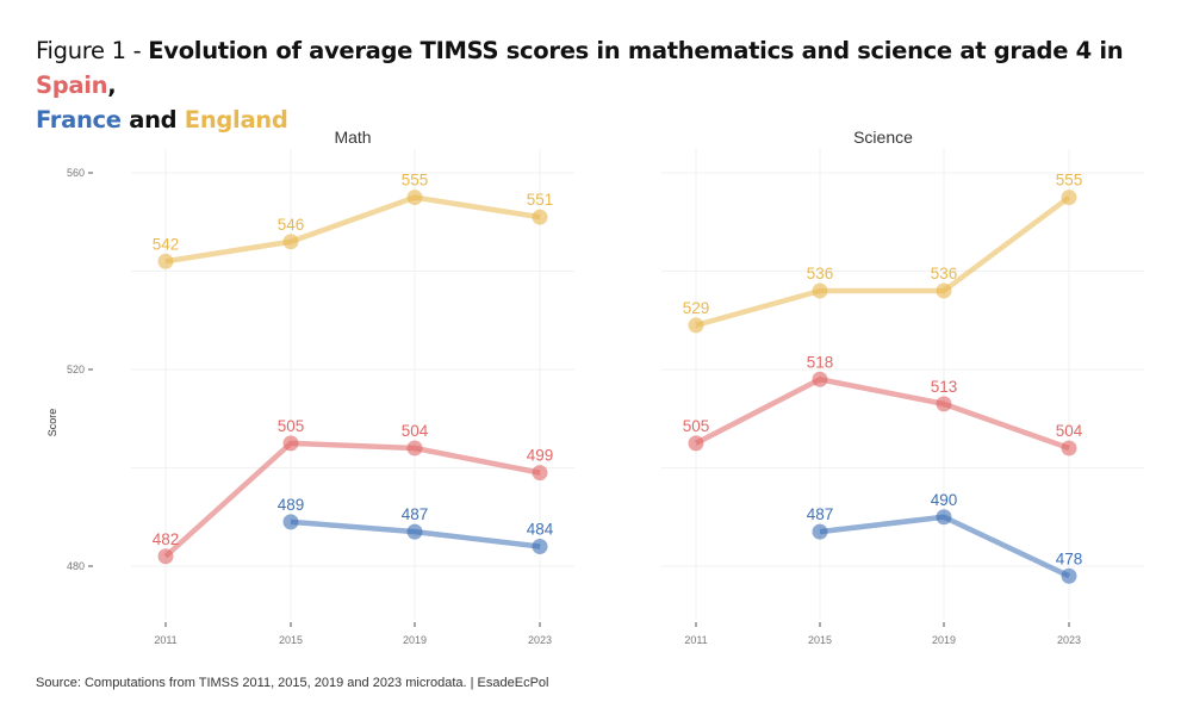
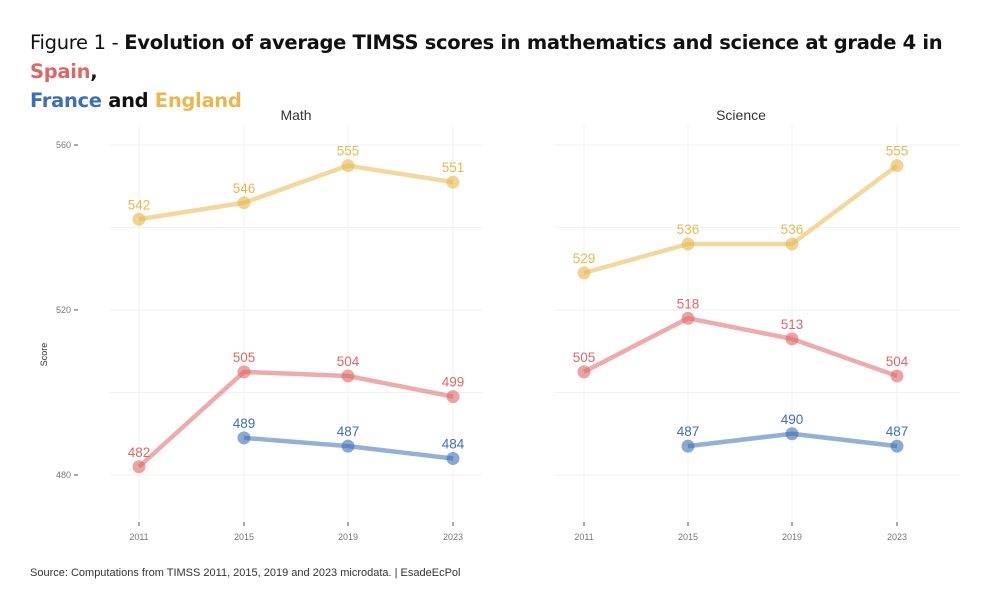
Science/France/2023: 478 -> 487
